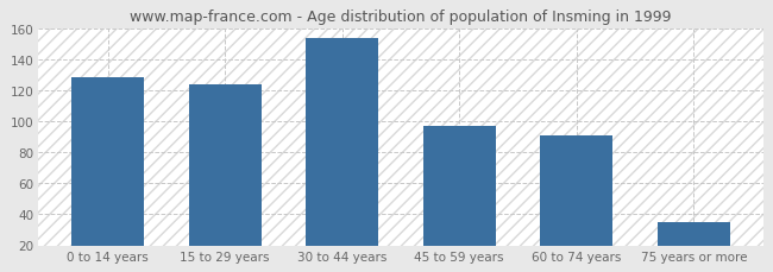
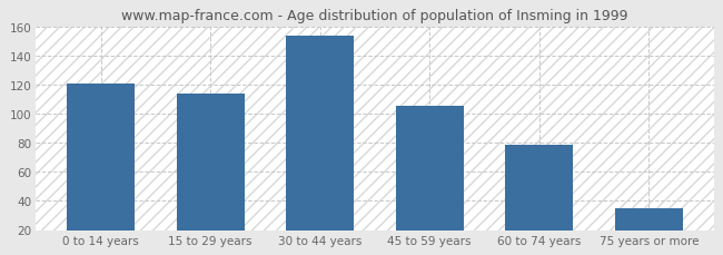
0 to 14 years: 129 -> 121
15 to 29 years: 124 -> 114
45 to 59 years: 97 -> 106
60 to 74 years: 91 -> 79
